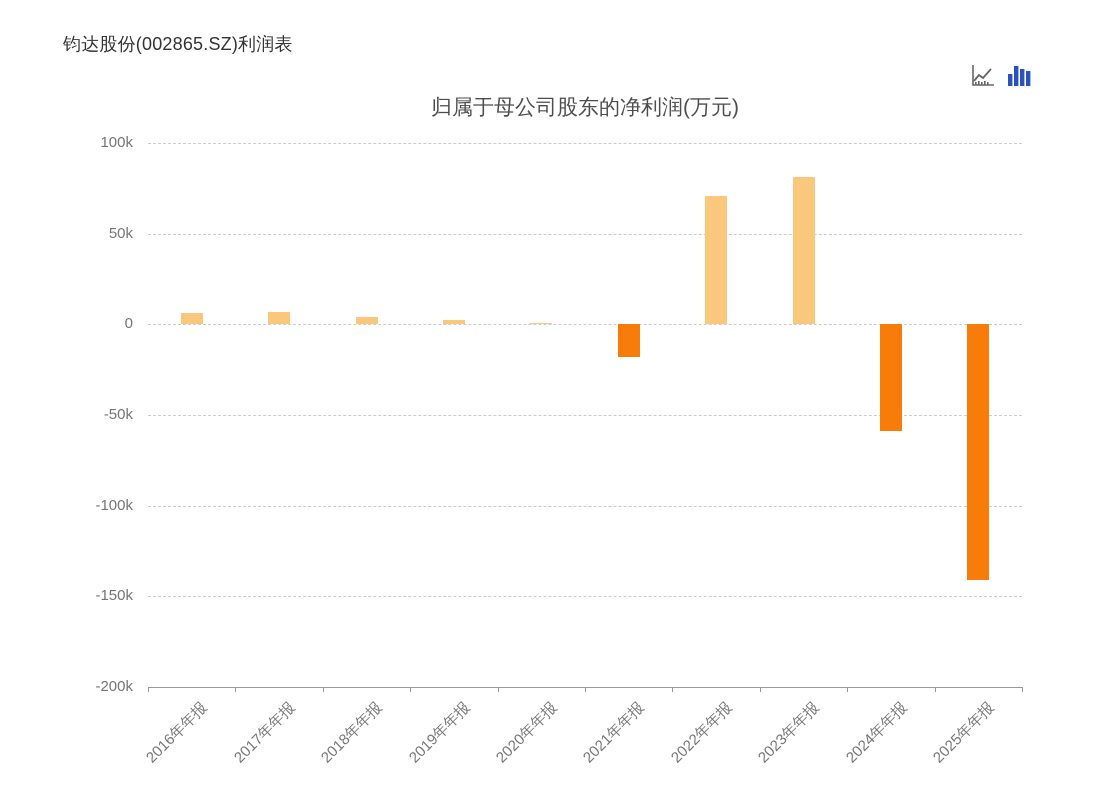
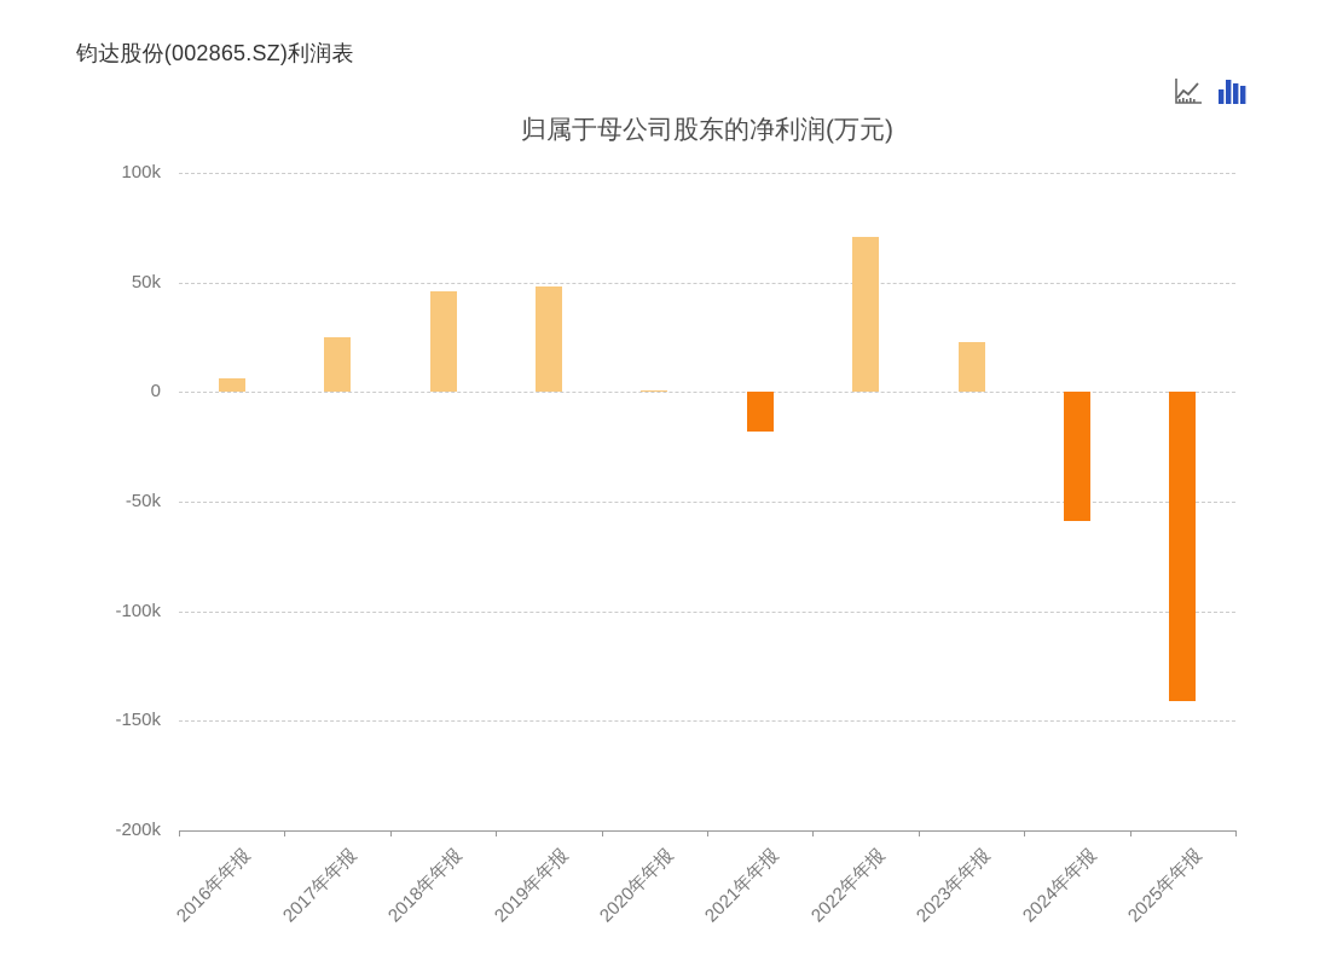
2017年年报: 7k -> 25k
2018年年报: 4k -> 46k
2019年年报: 2k -> 48k
2023年年报: 81k -> 23k
